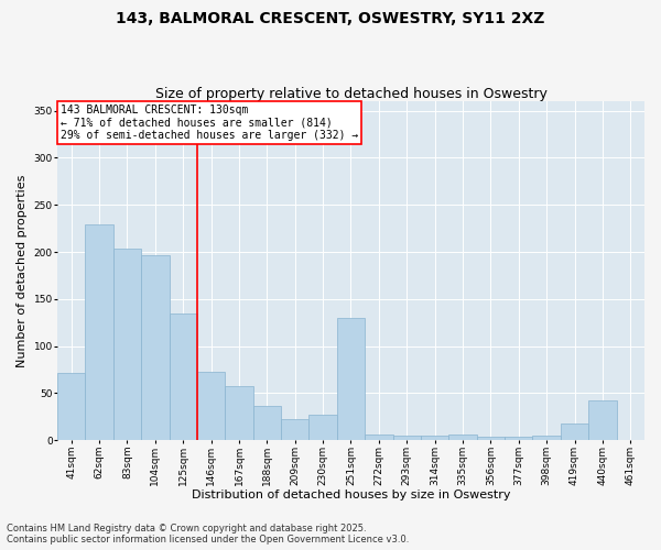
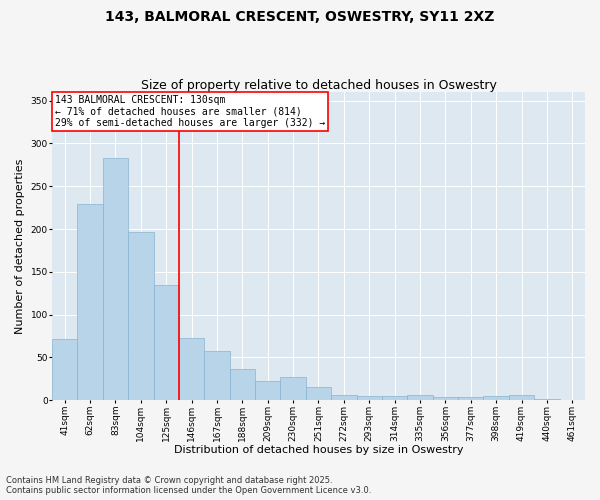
83sqm: 204 -> 283
251sqm: 130 -> 15
419sqm: 18 -> 6
440sqm: 42 -> 2
